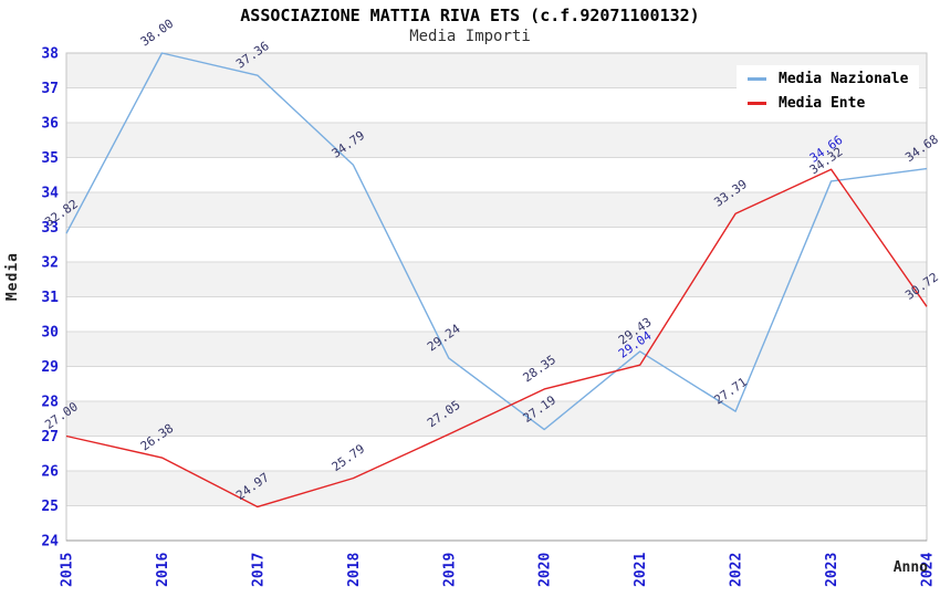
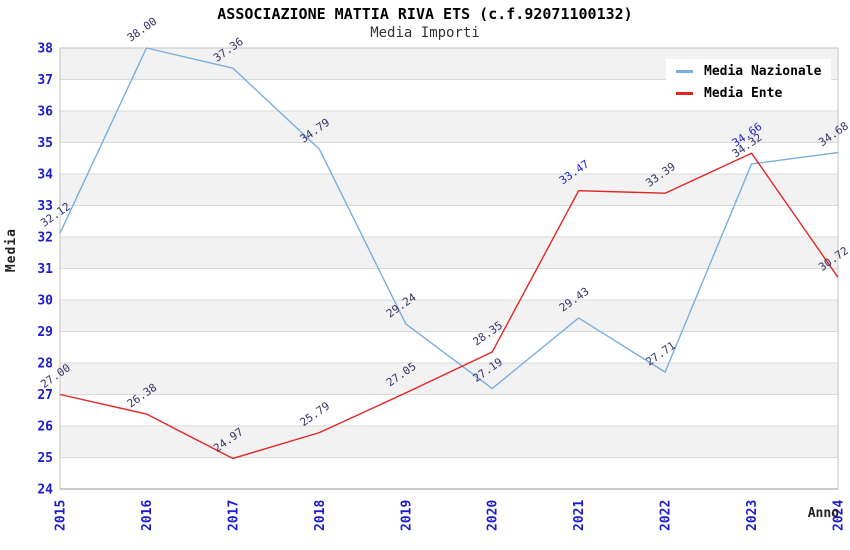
Media Nazionale/2015: 32.82 -> 32.12
Media Ente/2021: 29.04 -> 33.47
